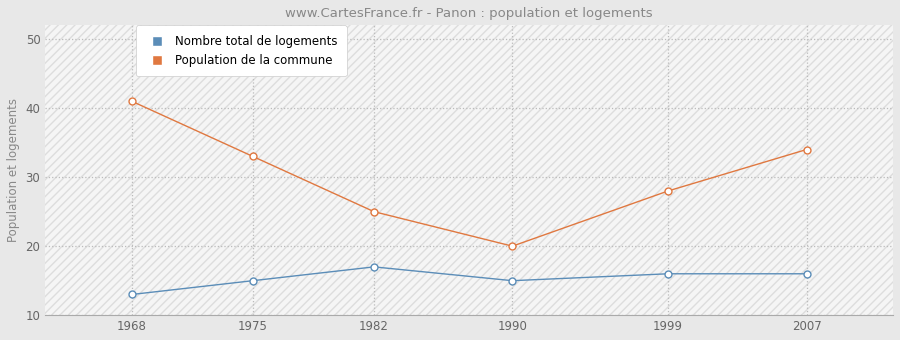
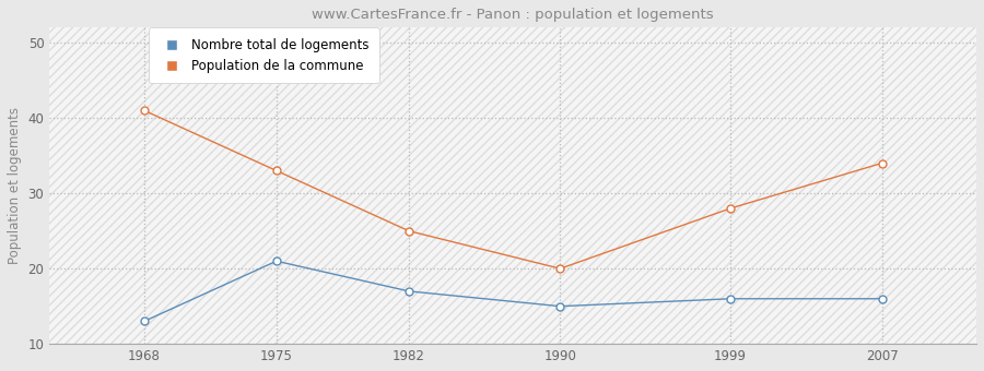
Nombre total de logements/1975: 15 -> 21
